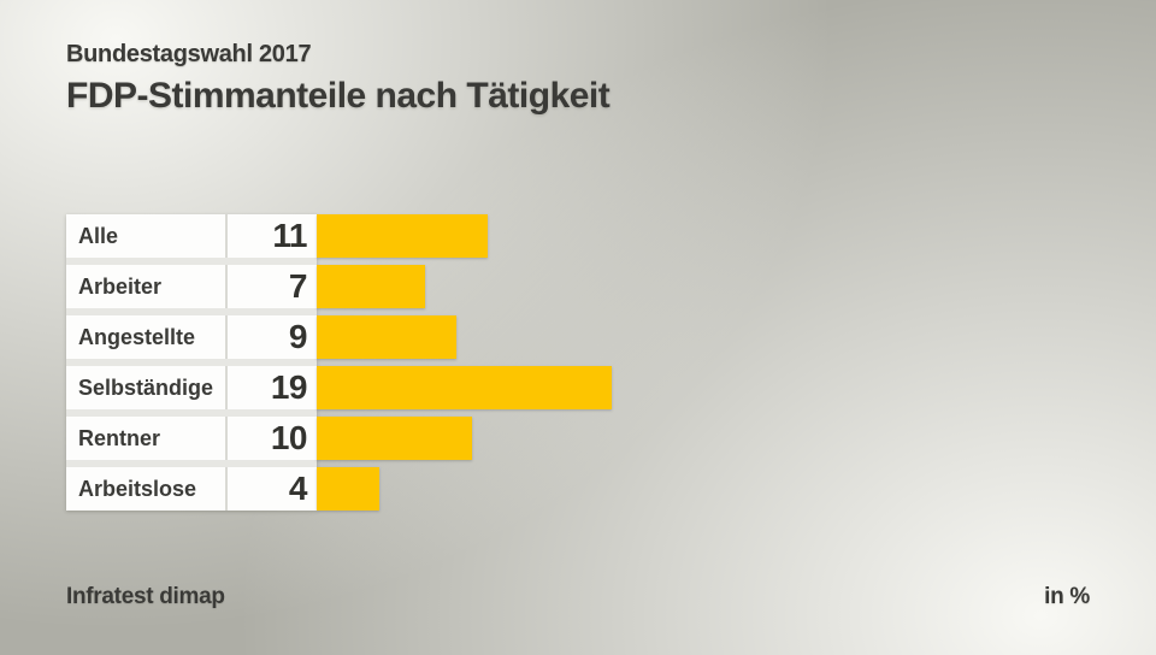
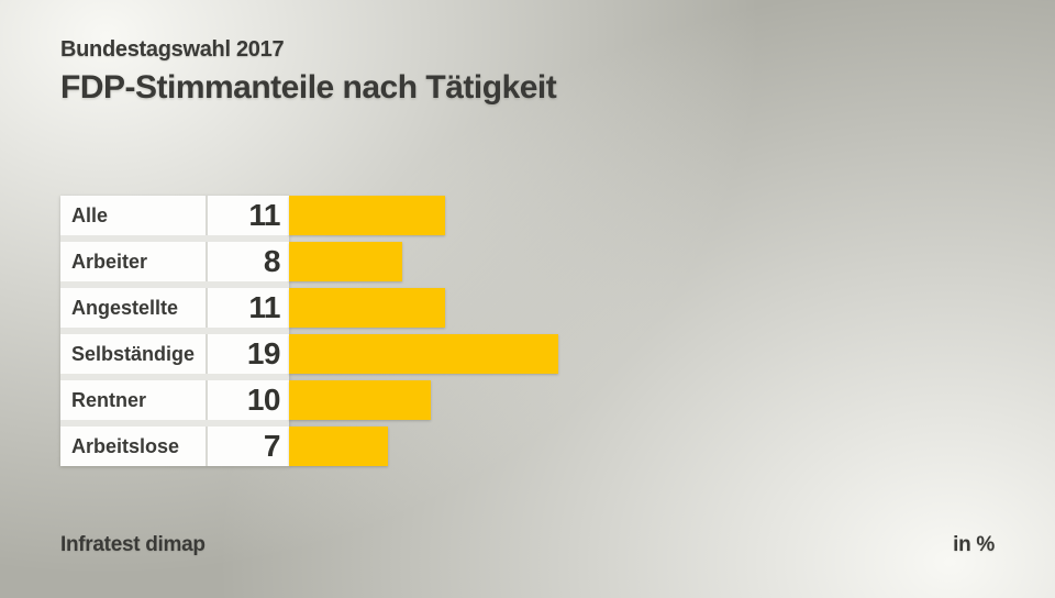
Arbeiter: 7 -> 8
Angestellte: 9 -> 11
Arbeitslose: 4 -> 7
